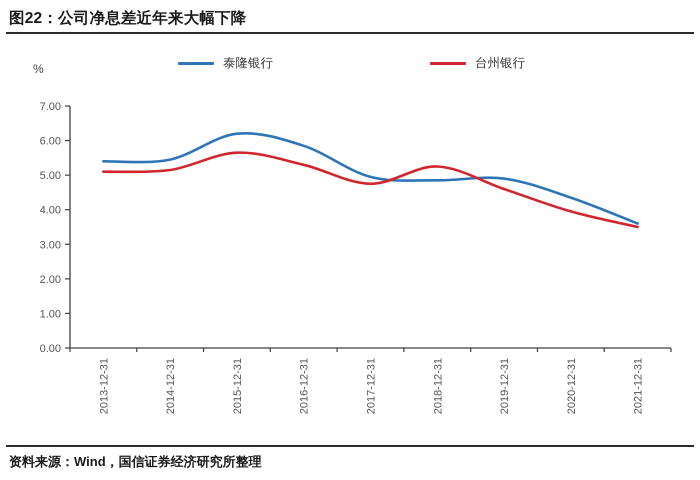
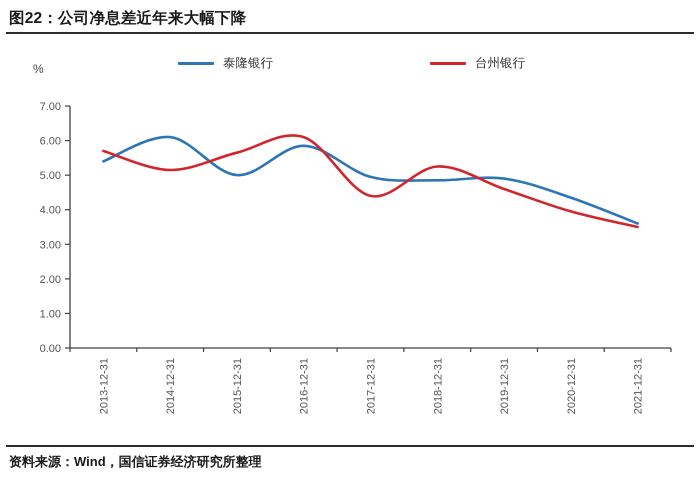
台州银行/2013-12-31: 5.1 -> 5.7
泰隆银行/2014-12-31: 5.5 -> 6.1
泰隆银行/2015-12-31: 6.2 -> 5.0
台州银行/2016-12-31: 5.3 -> 6.1
台州银行/2017-12-31: 4.8 -> 4.4
